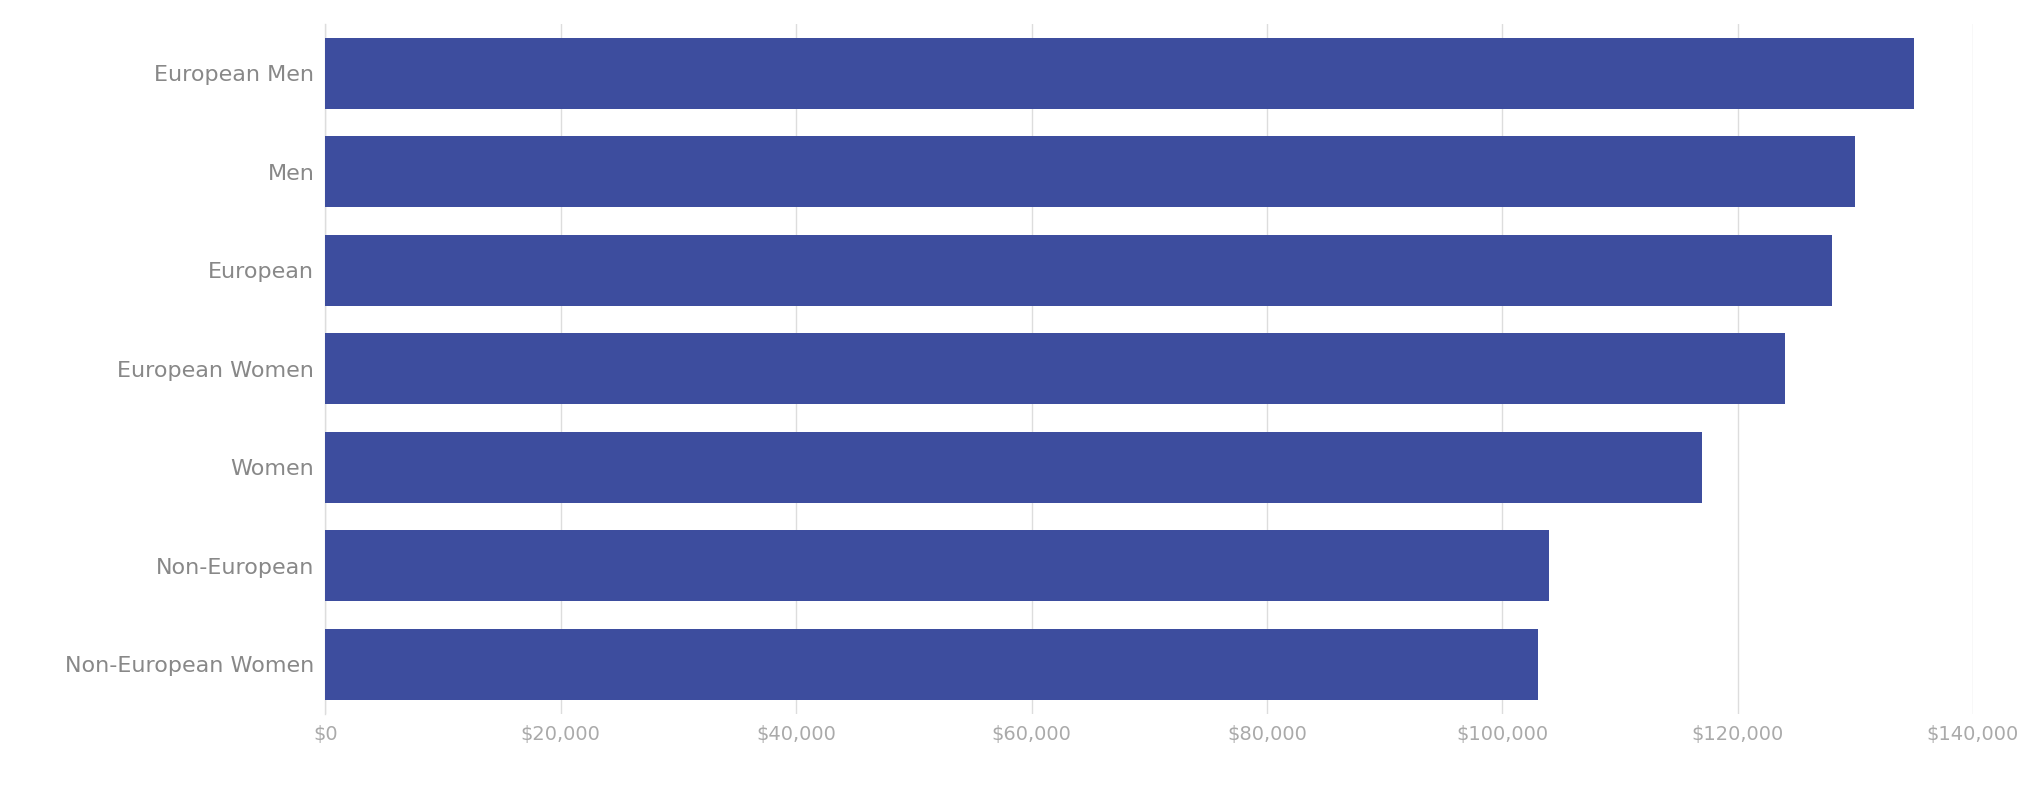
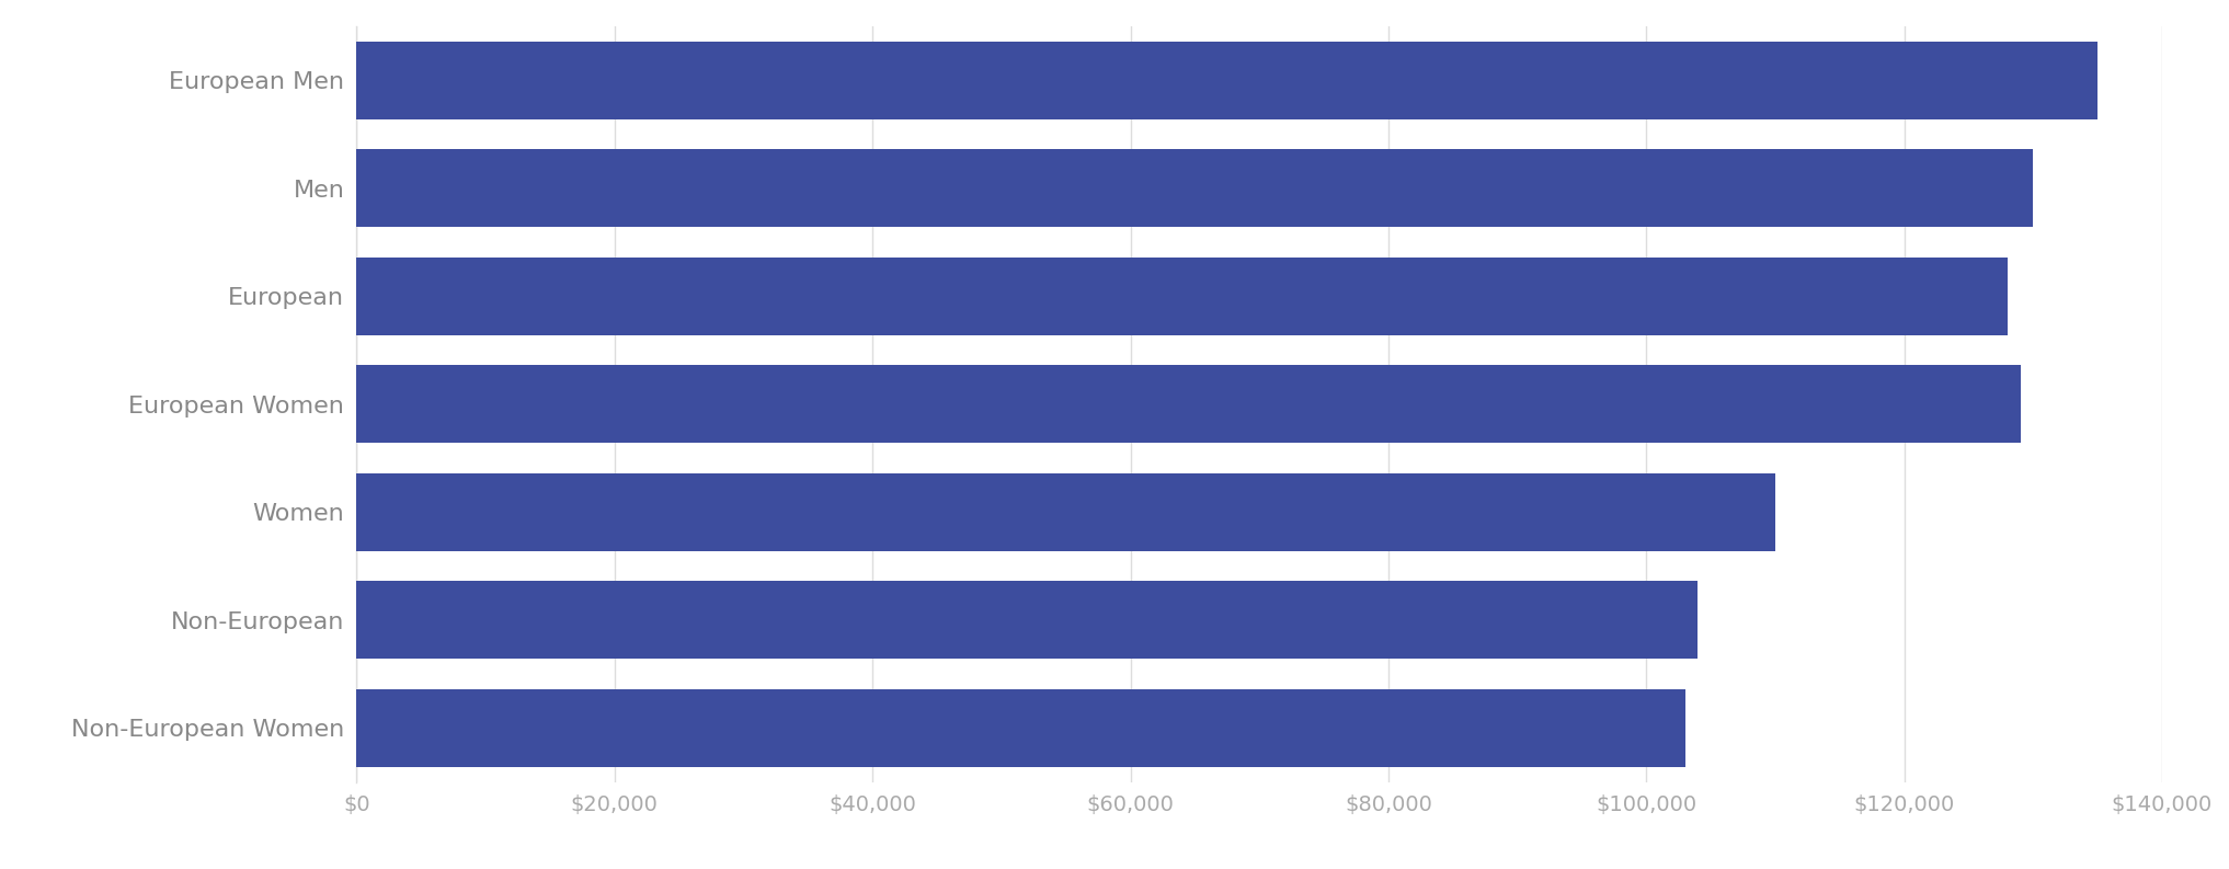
European Women: $124,000 -> $129,000
Women: $117,000 -> $110,000
